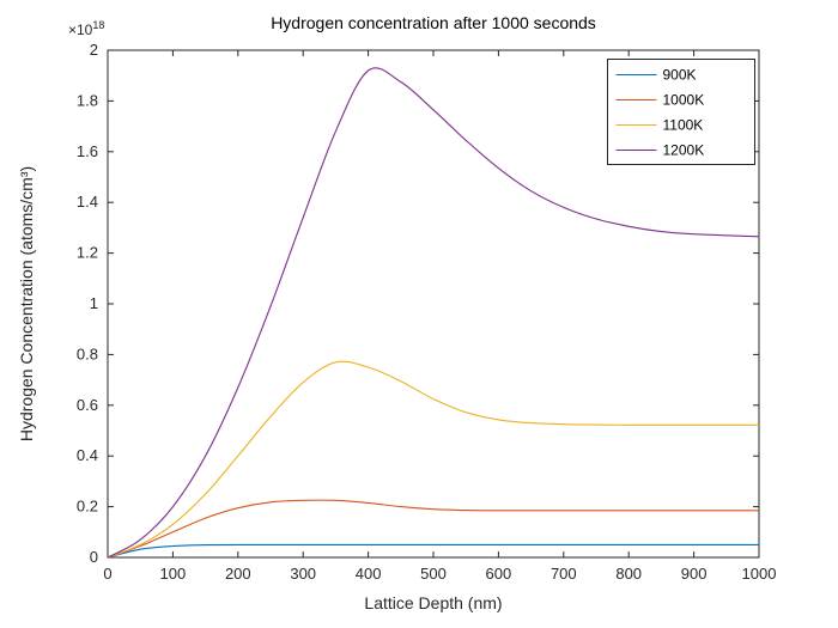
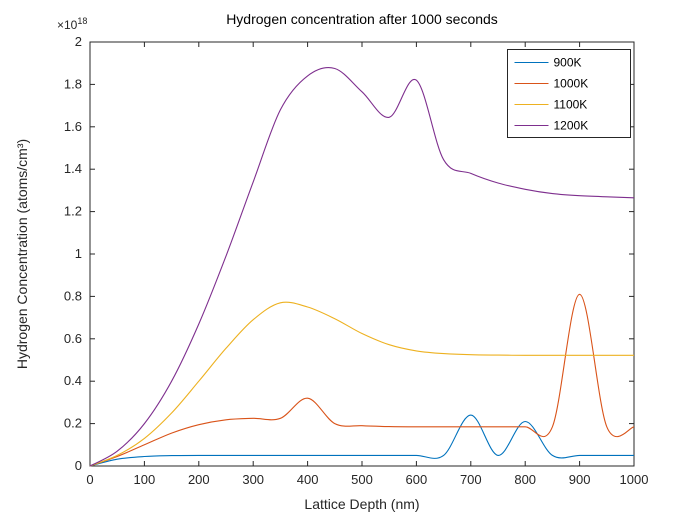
1000K/400: 0.21 -> 0.32
1200K/400: 1.92 -> 1.84
1200K/600: 1.53 -> 1.82
900K/700: 0.05 -> 0.24
900K/800: 0.05 -> 0.21
1000K/900: 0.18 -> 0.81
